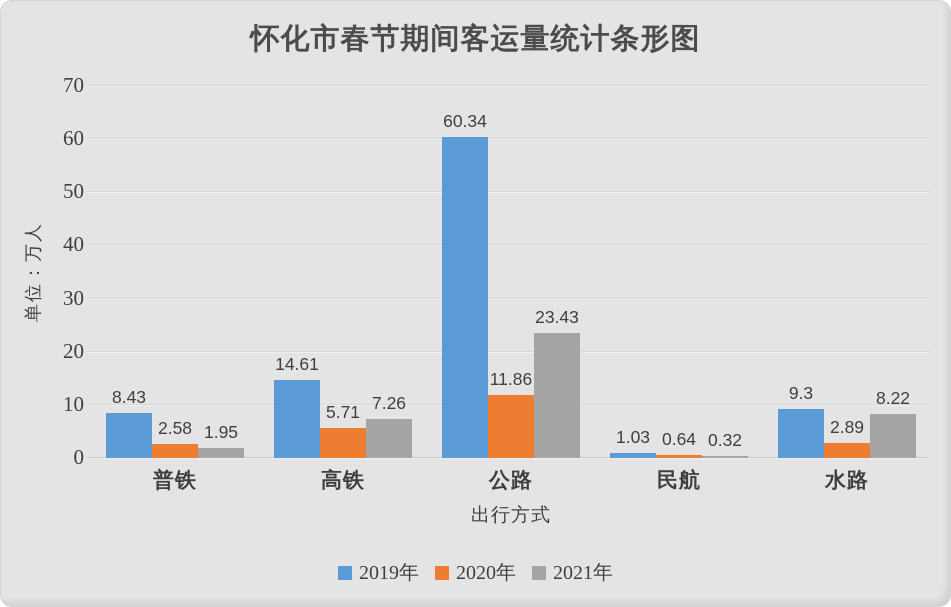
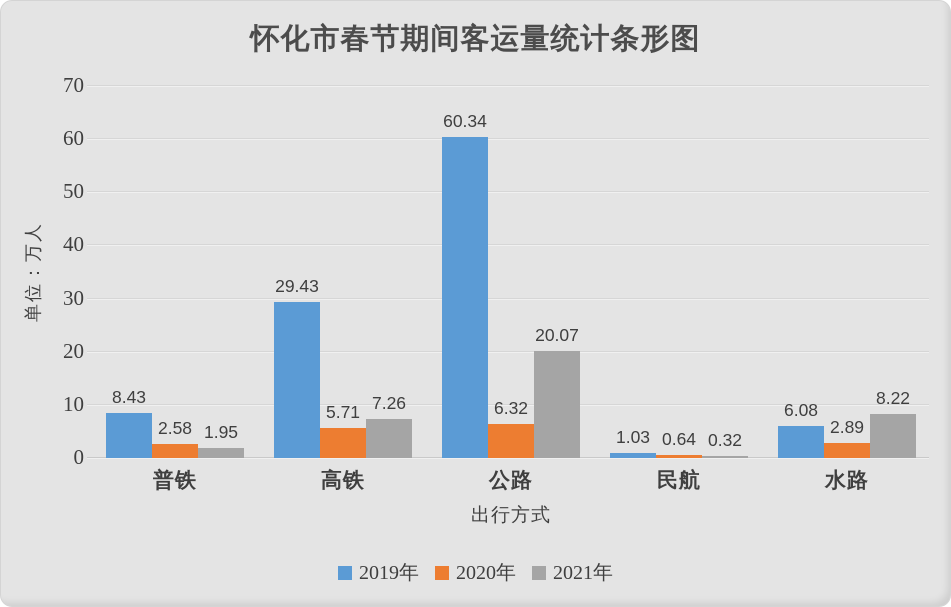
2019年/高铁: 14.61 -> 29.43
2020年/公路: 11.86 -> 6.32
2021年/公路: 23.43 -> 20.07
2019年/水路: 9.3 -> 6.08
